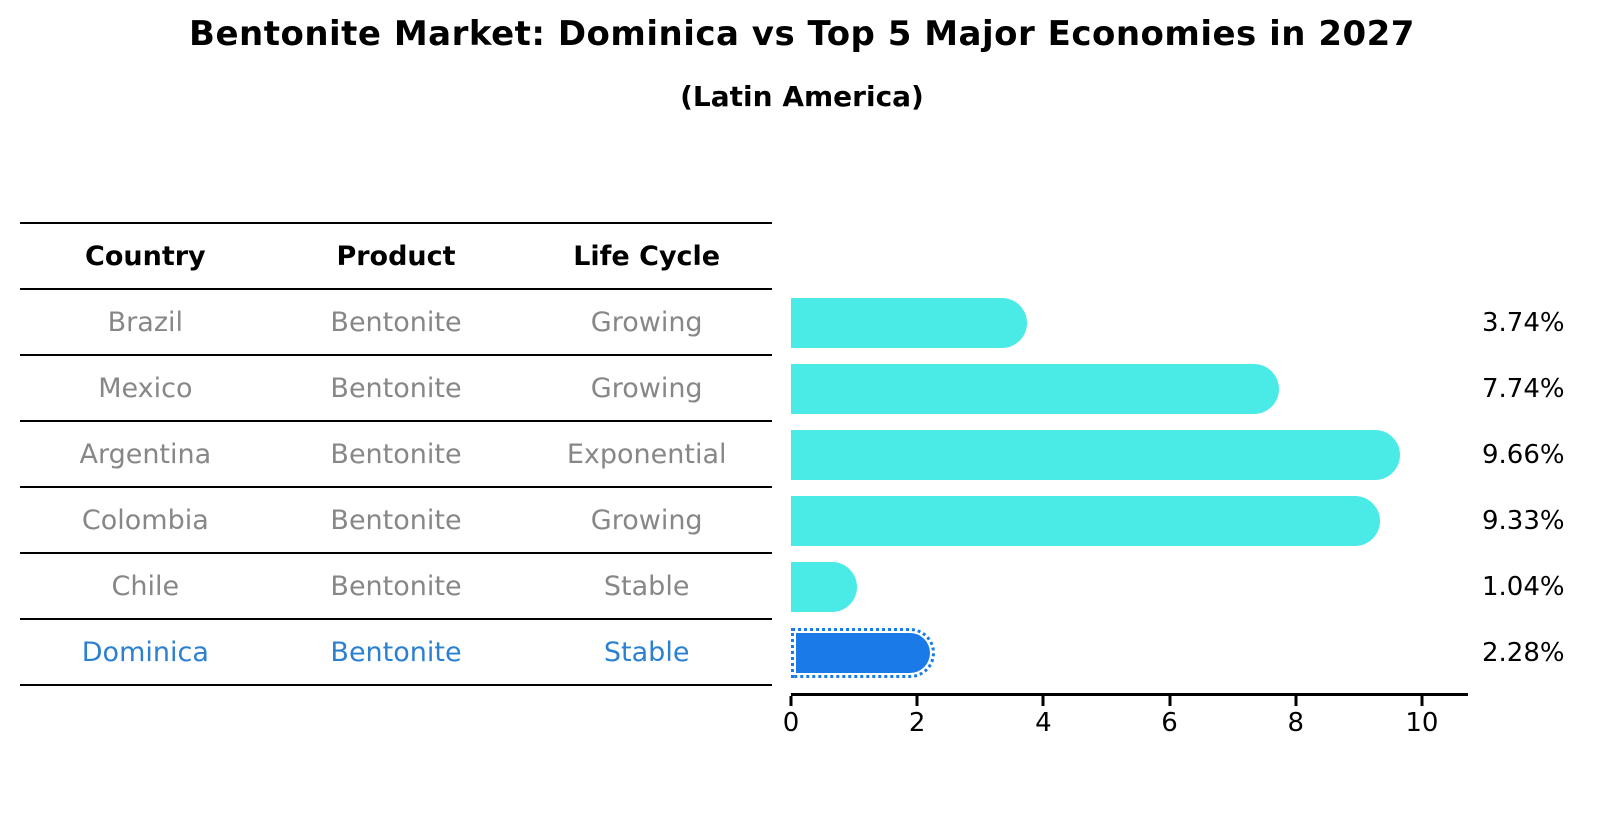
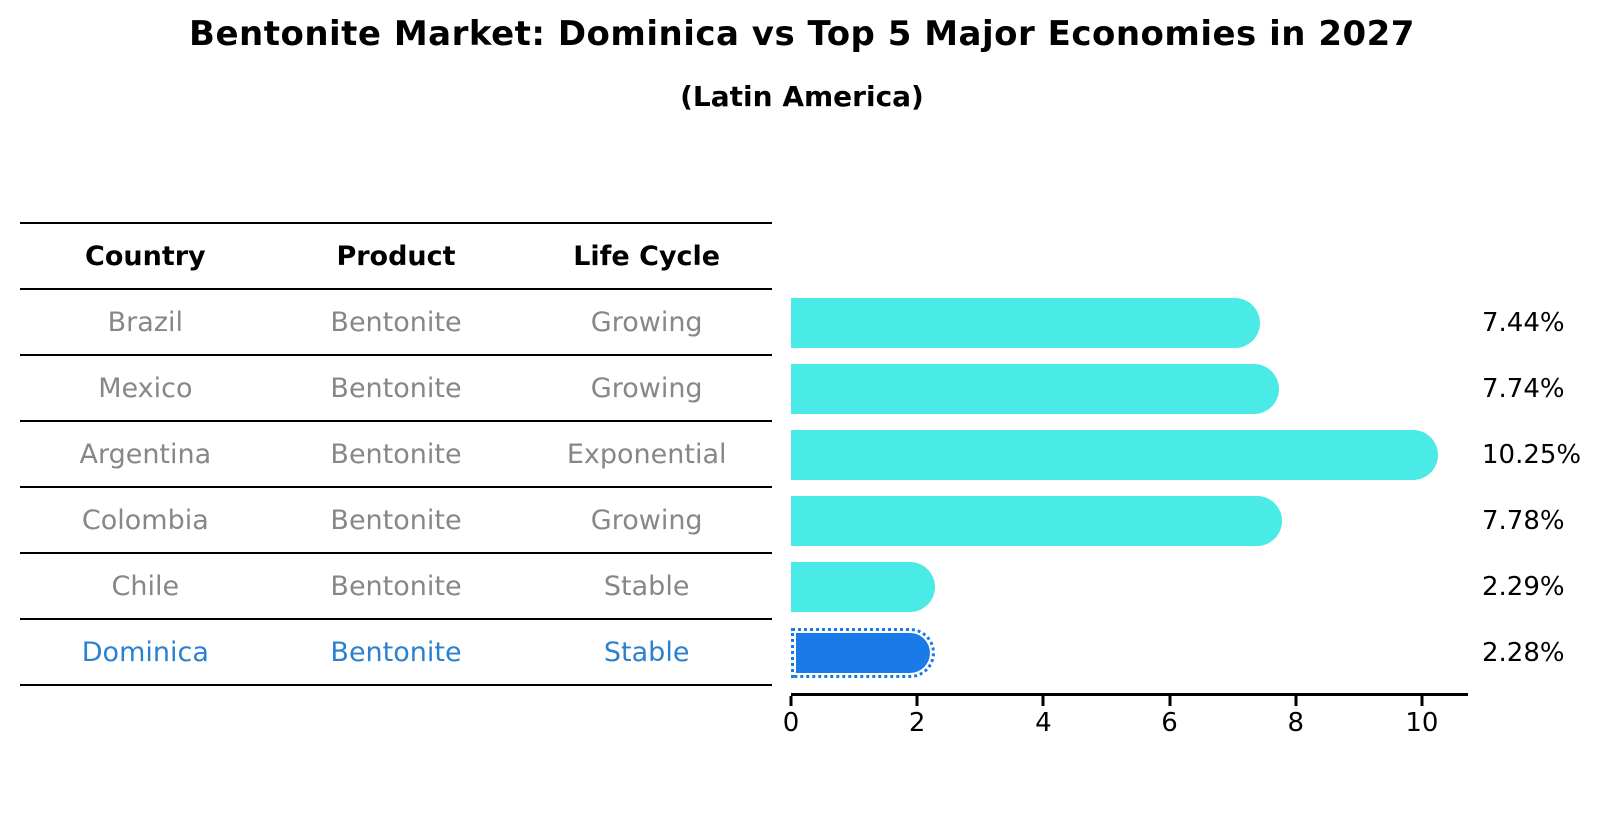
Brazil: 3.74% -> 7.44%
Argentina: 9.66% -> 10.25%
Colombia: 9.33% -> 7.78%
Chile: 1.04% -> 2.29%
